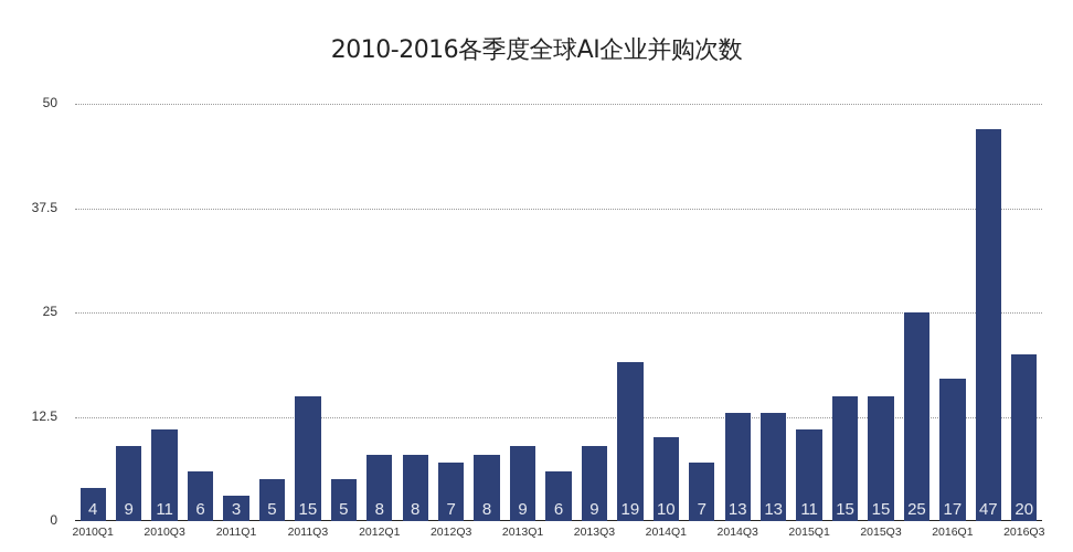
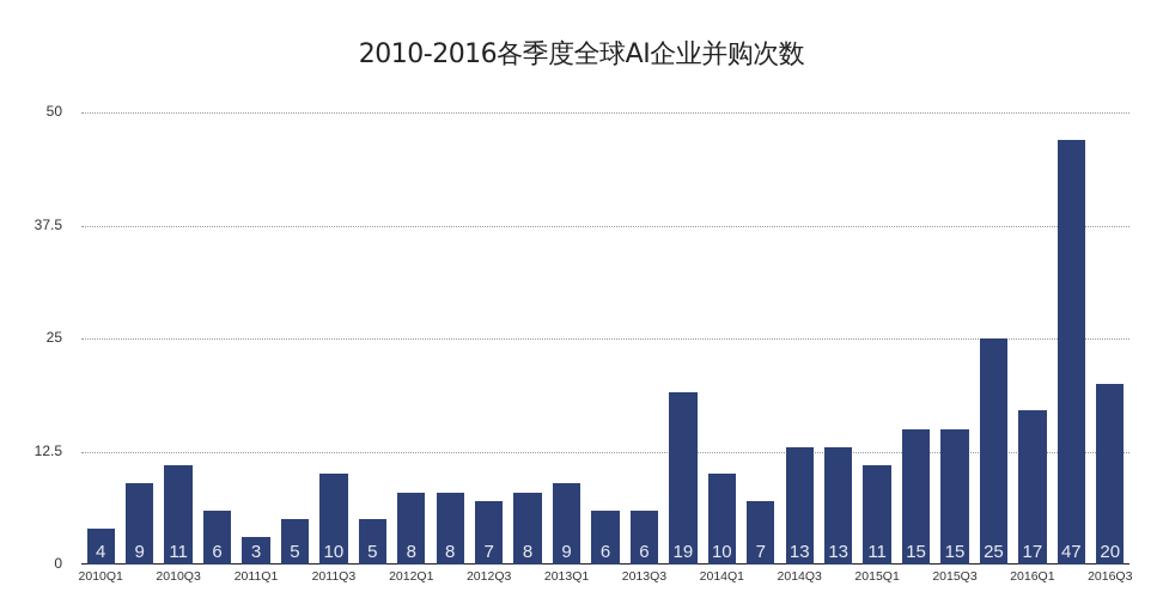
2011Q3: 15 -> 10
2013Q3: 9 -> 6
